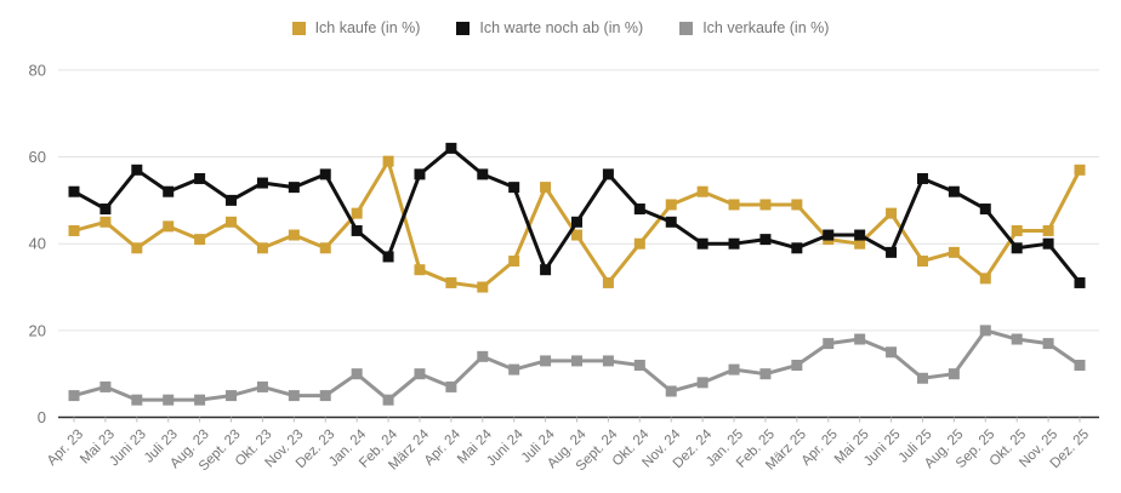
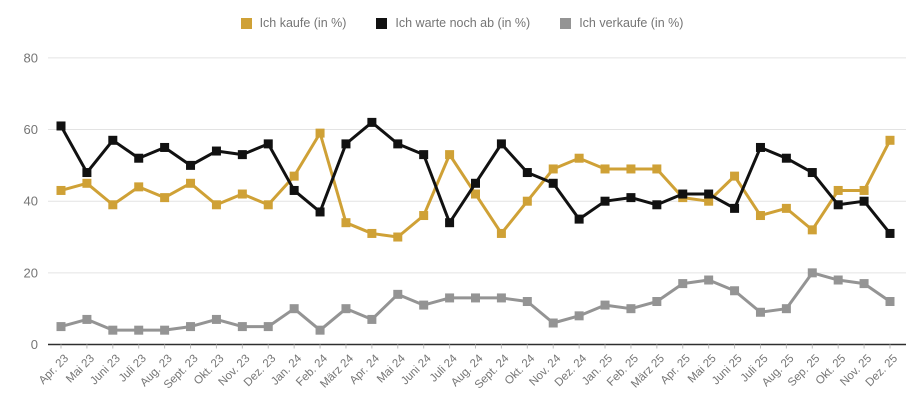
Ich warte noch ab (in %)/Apr. 23: 52 -> 61
Ich warte noch ab (in %)/Dez. 24: 40 -> 35
